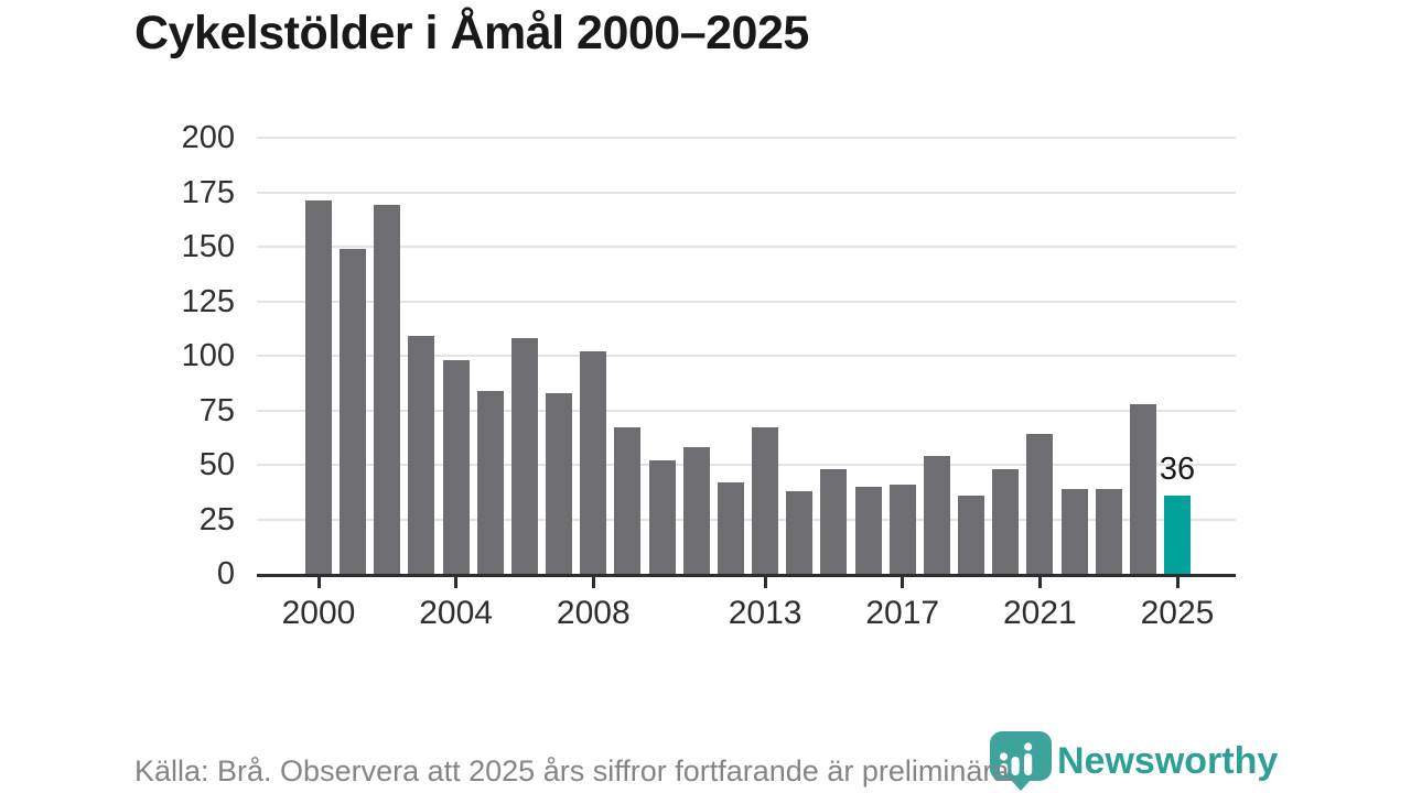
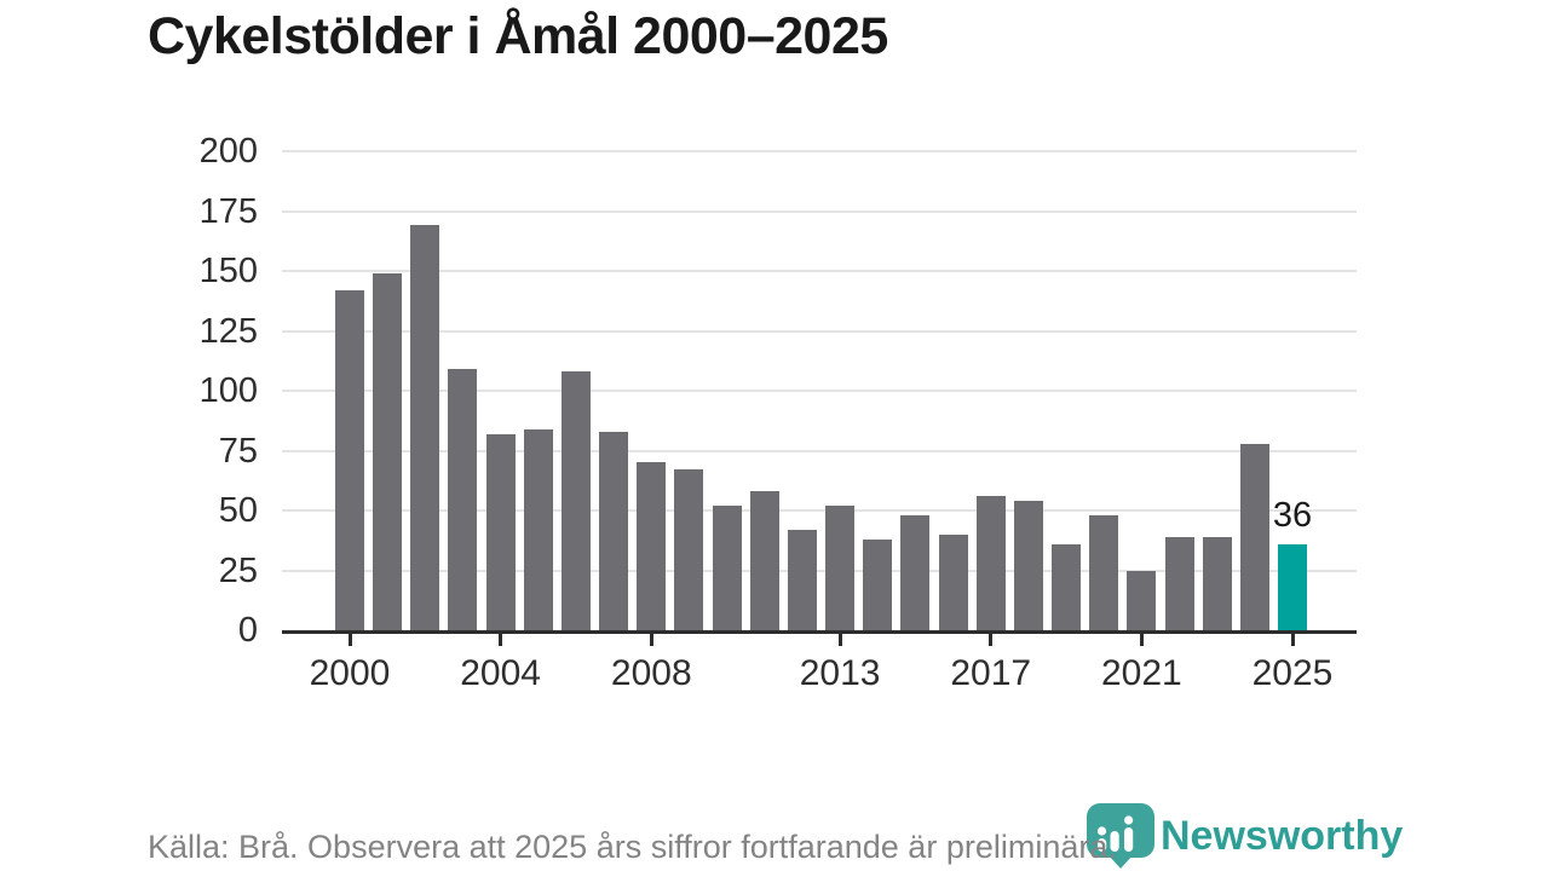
2000: 171 -> 142
2004: 98 -> 82
2008: 102 -> 70
2013: 67 -> 52
2017: 41 -> 56
2021: 64 -> 25
